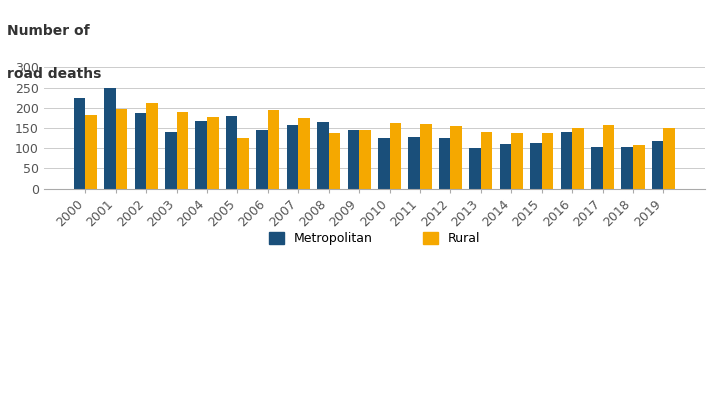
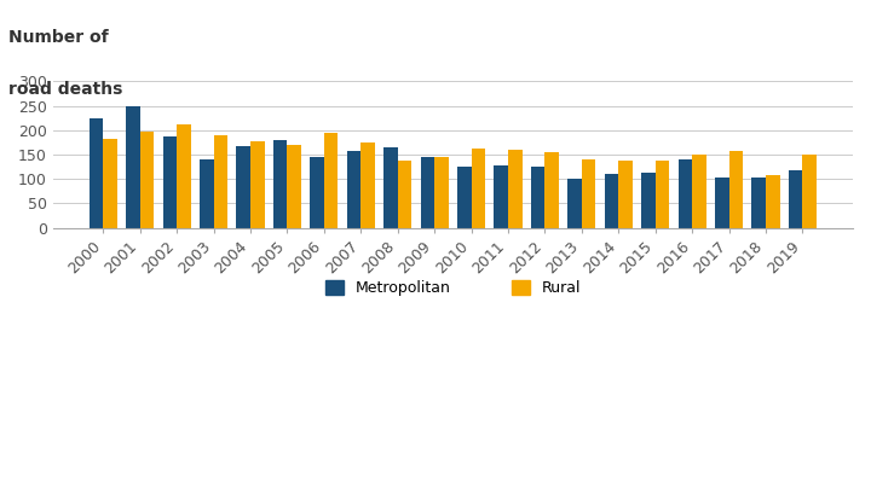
Rural/2005: 125 -> 169
